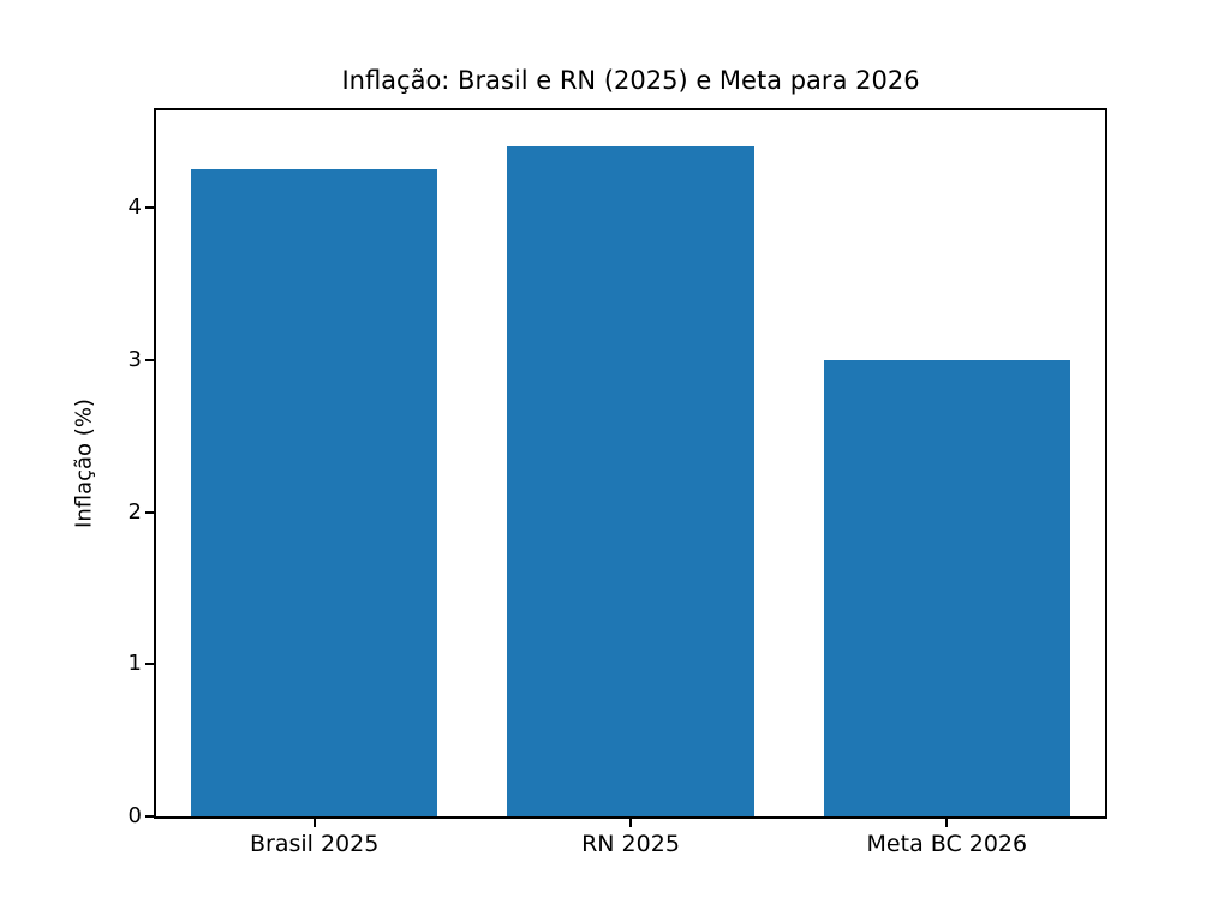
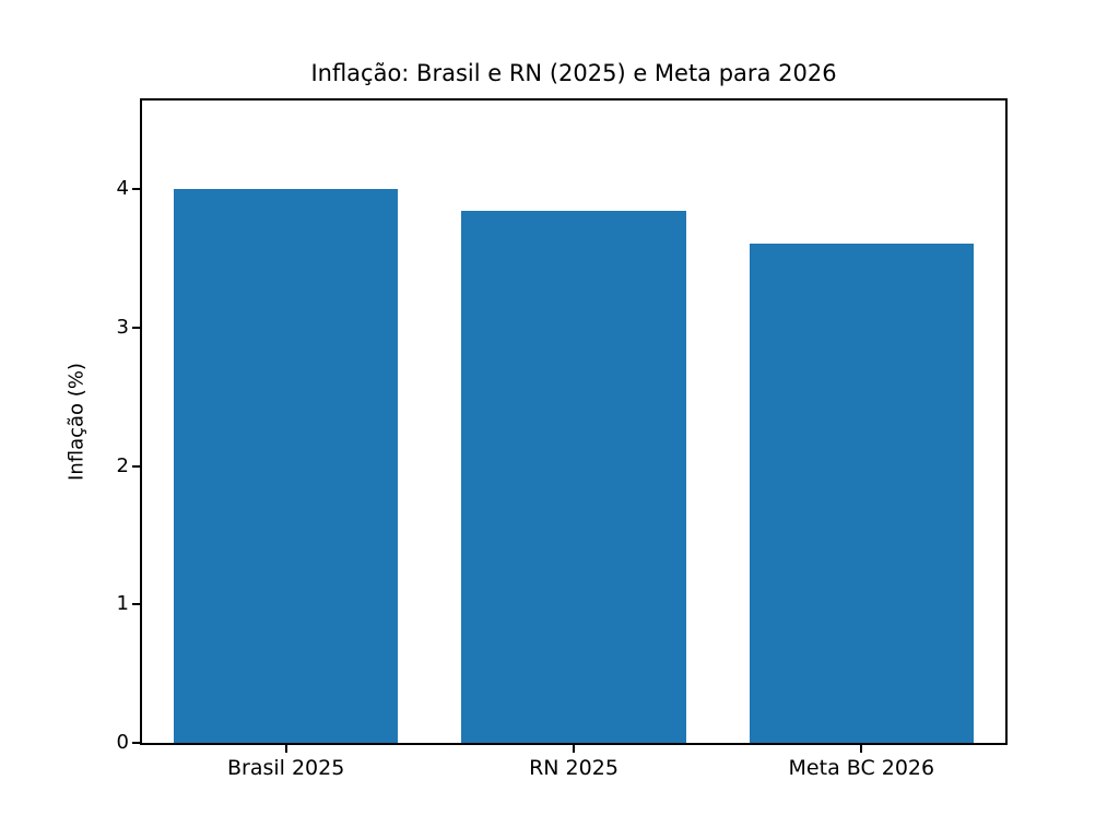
Brasil 2025: 4.25 -> 4.00
RN 2025: 4.40 -> 3.84
Meta BC 2026: 3.00 -> 3.61
